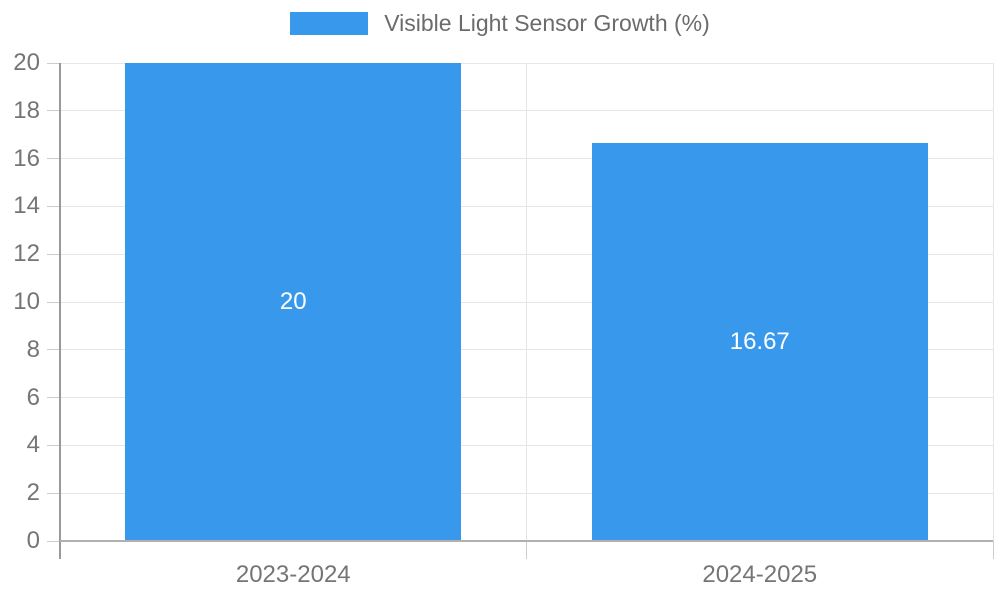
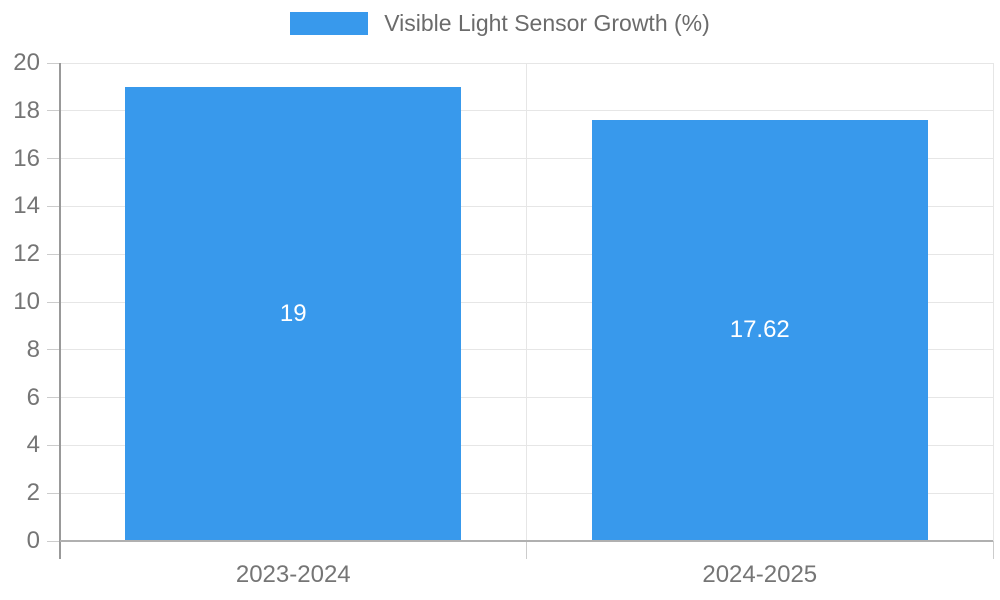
2023-2024: 20 -> 19
2024-2025: 16.67 -> 17.62
